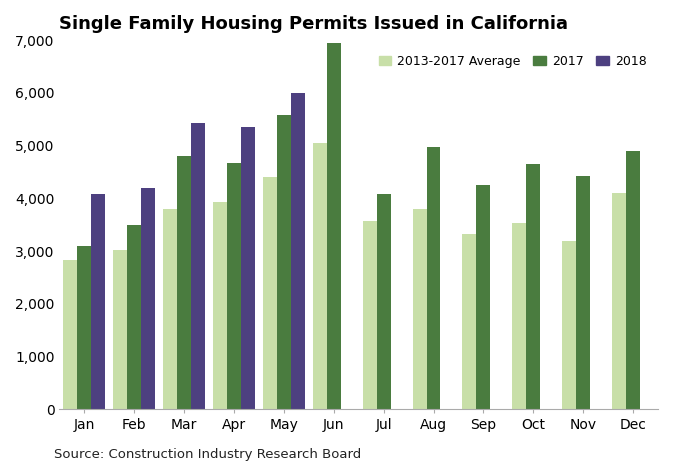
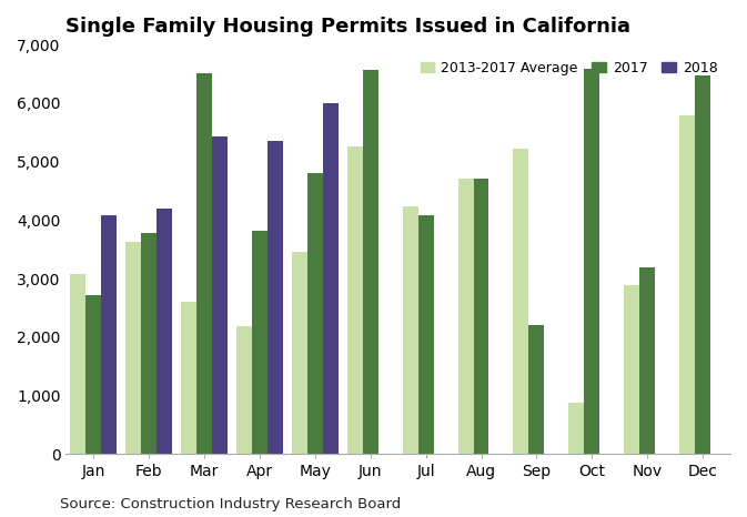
2013-2017 Average/Jan: 2,820 -> 3,080
2017/Jan: 3,100 -> 2,720
2013-2017 Average/Feb: 3,020 -> 3,620
2017/Feb: 3,500 -> 3,780
2013-2017 Average/Mar: 3,800 -> 2,600
2017/Mar: 4,800 -> 6,500
2013-2017 Average/Apr: 3,920 -> 2,180
2017/Apr: 4,680 -> 3,820
2013-2017 Average/May: 4,400 -> 3,460
2017/May: 5,580 -> 4,800
2013-2017 Average/Jun: 5,050 -> 5,260
2017/Jun: 6,950 -> 6,560
2013-2017 Average/Jul: 3,580 -> 4,240
2013-2017 Average/Aug: 3,800 -> 4,700
2017/Aug: 4,980 -> 4,700
2013-2017 Average/Sep: 3,320 -> 5,220
2017/Sep: 4,250 -> 2,200
2013-2017 Average/Oct: 3,520 -> 880
2017/Oct: 4,650 -> 6,580
2013-2017 Average/Nov: 3,200 -> 2,880
2017/Nov: 4,420 -> 3,200
2013-2017 Average/Dec: 4,100 -> 5,780
2017/Dec: 4,900 -> 6,480
